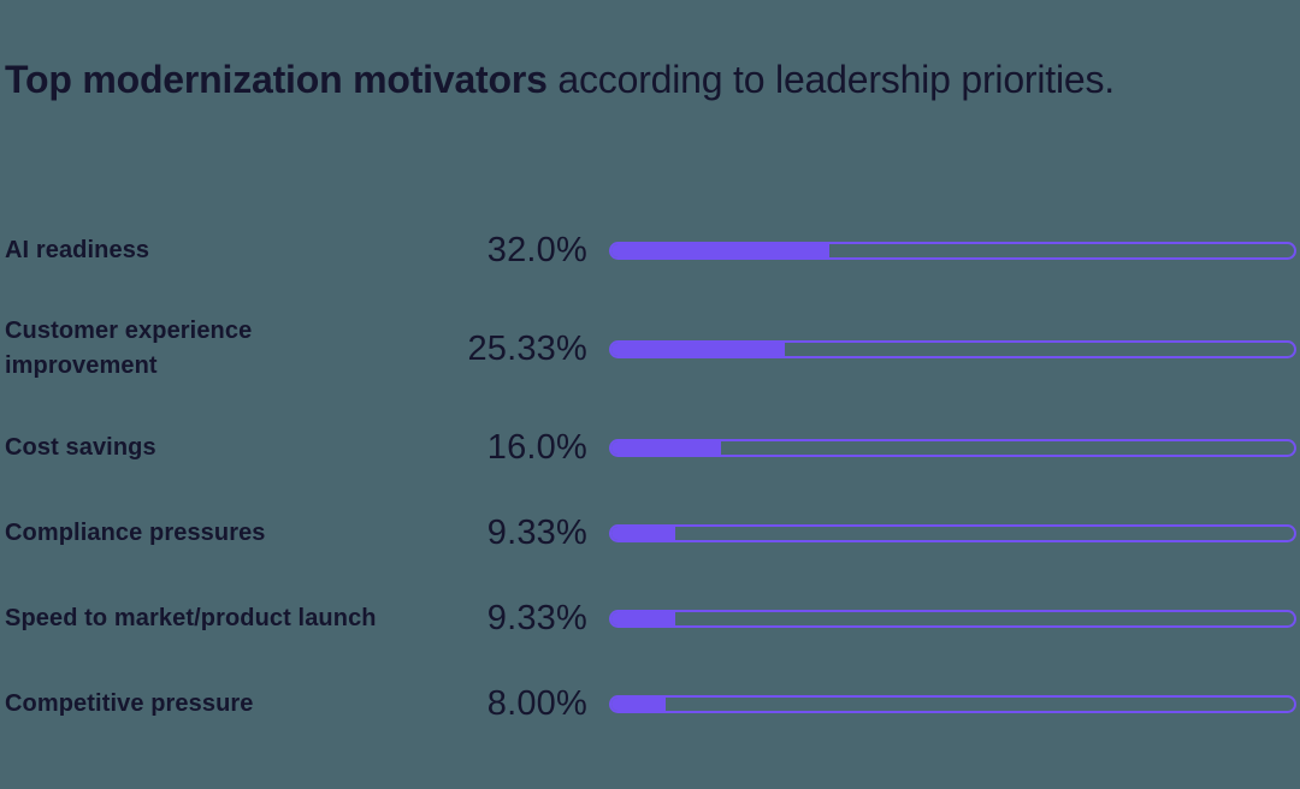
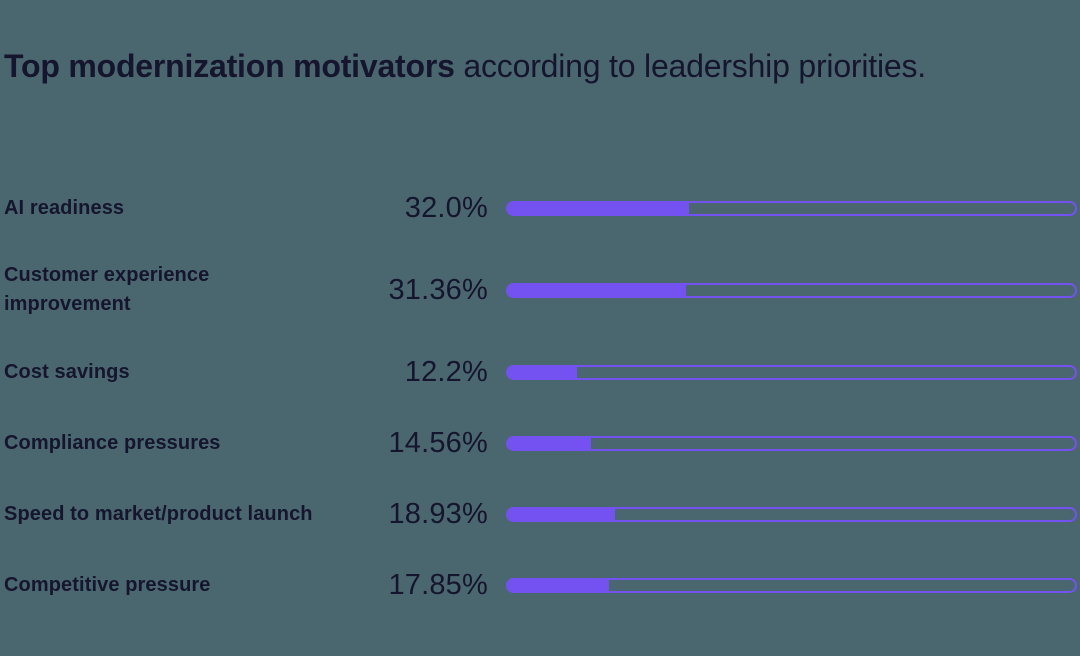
Customer experience improvement: 25.33% -> 31.36%
Cost savings: 16.0% -> 12.2%
Compliance pressures: 9.33% -> 14.56%
Speed to market/product launch: 9.33% -> 18.93%
Competitive pressure: 8.00% -> 17.85%
